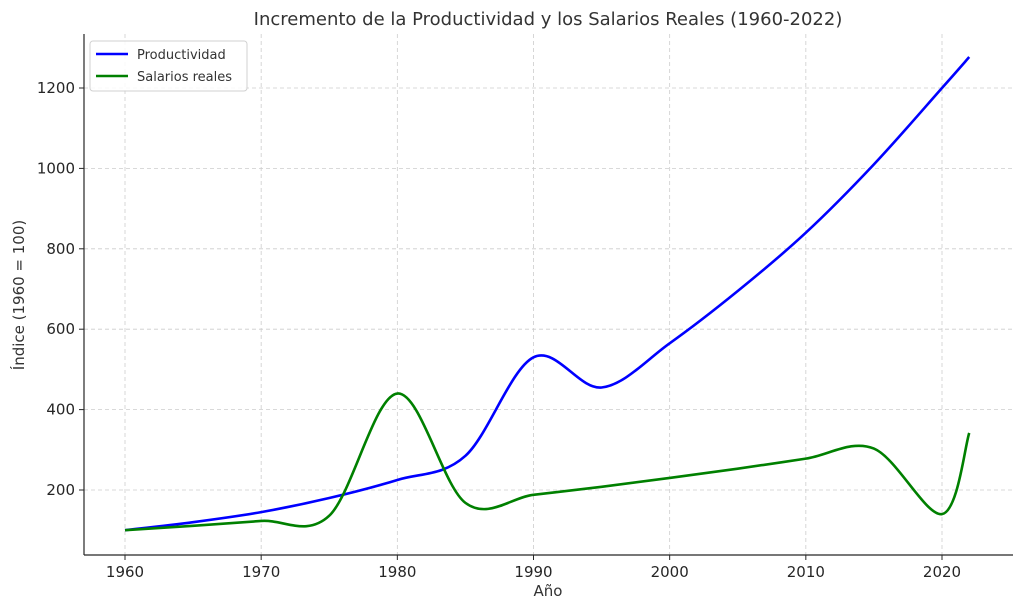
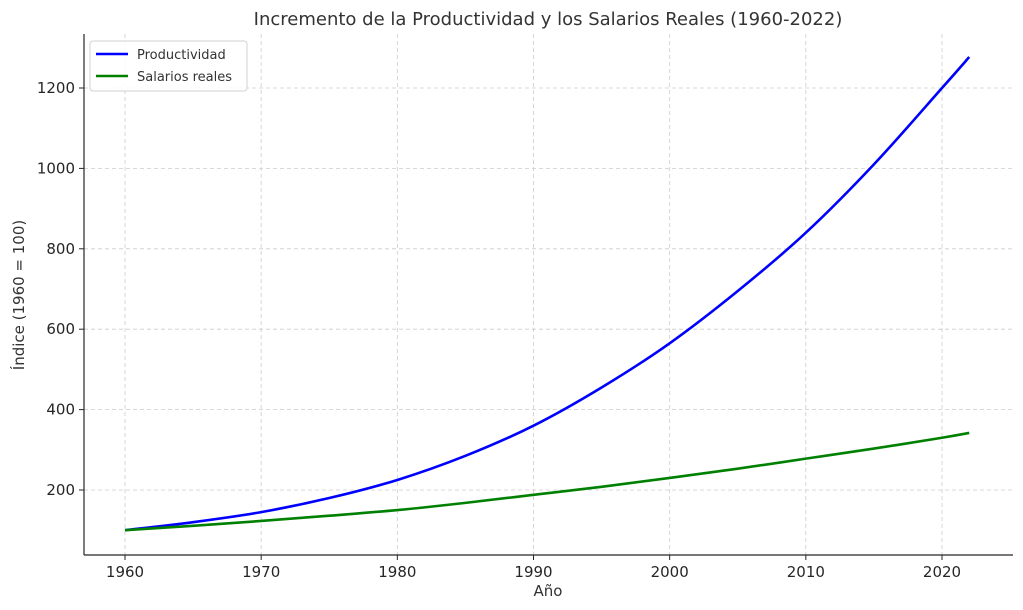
Salarios reales/1980: 440 -> 150
Productividad/1990: 530 -> 360
Salarios reales/2020: 140 -> 330
